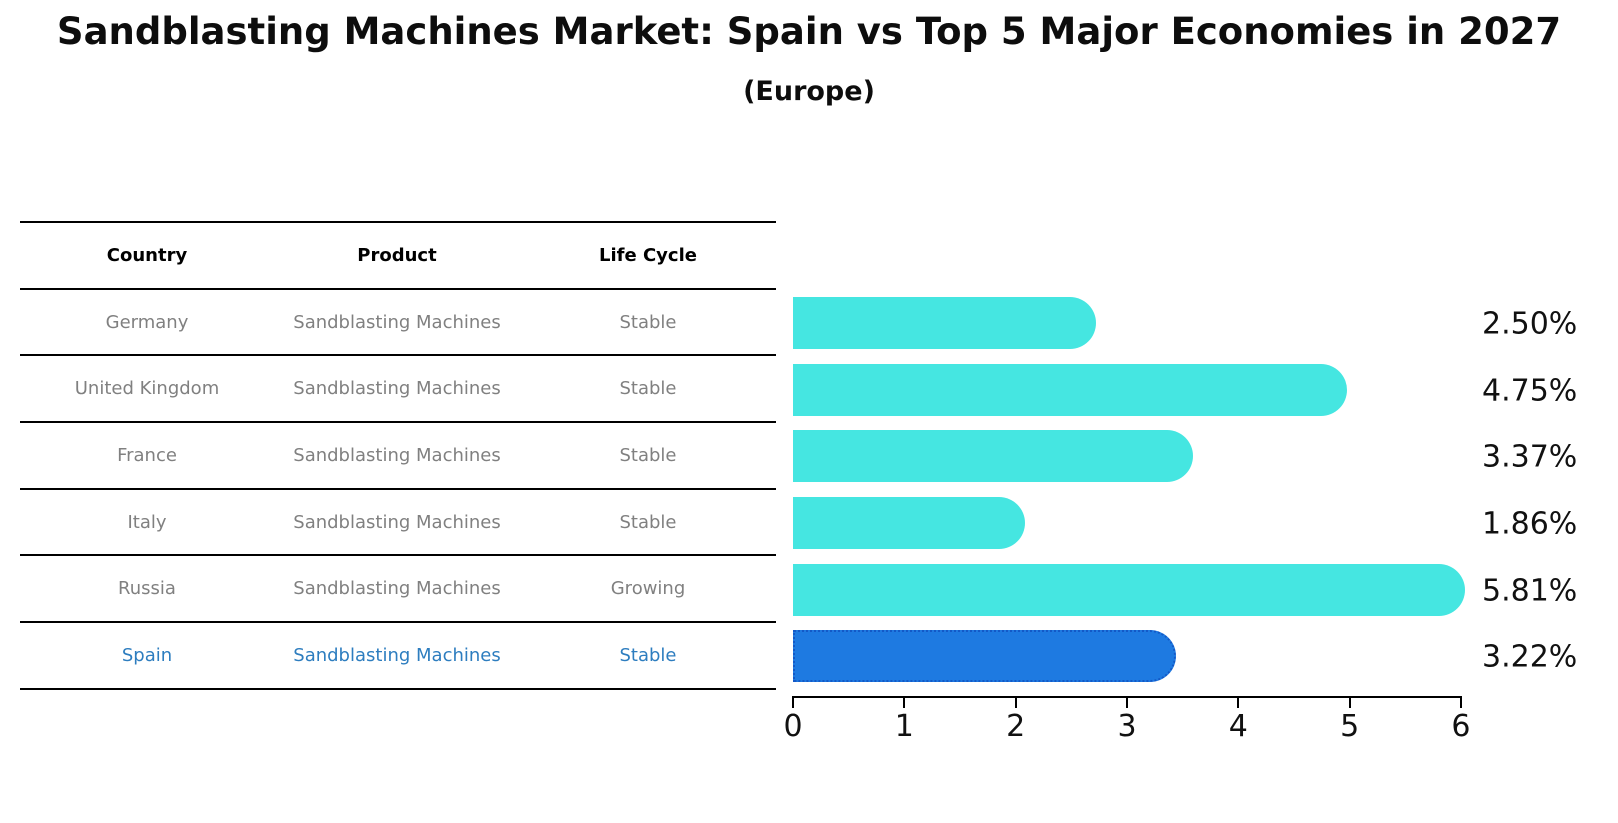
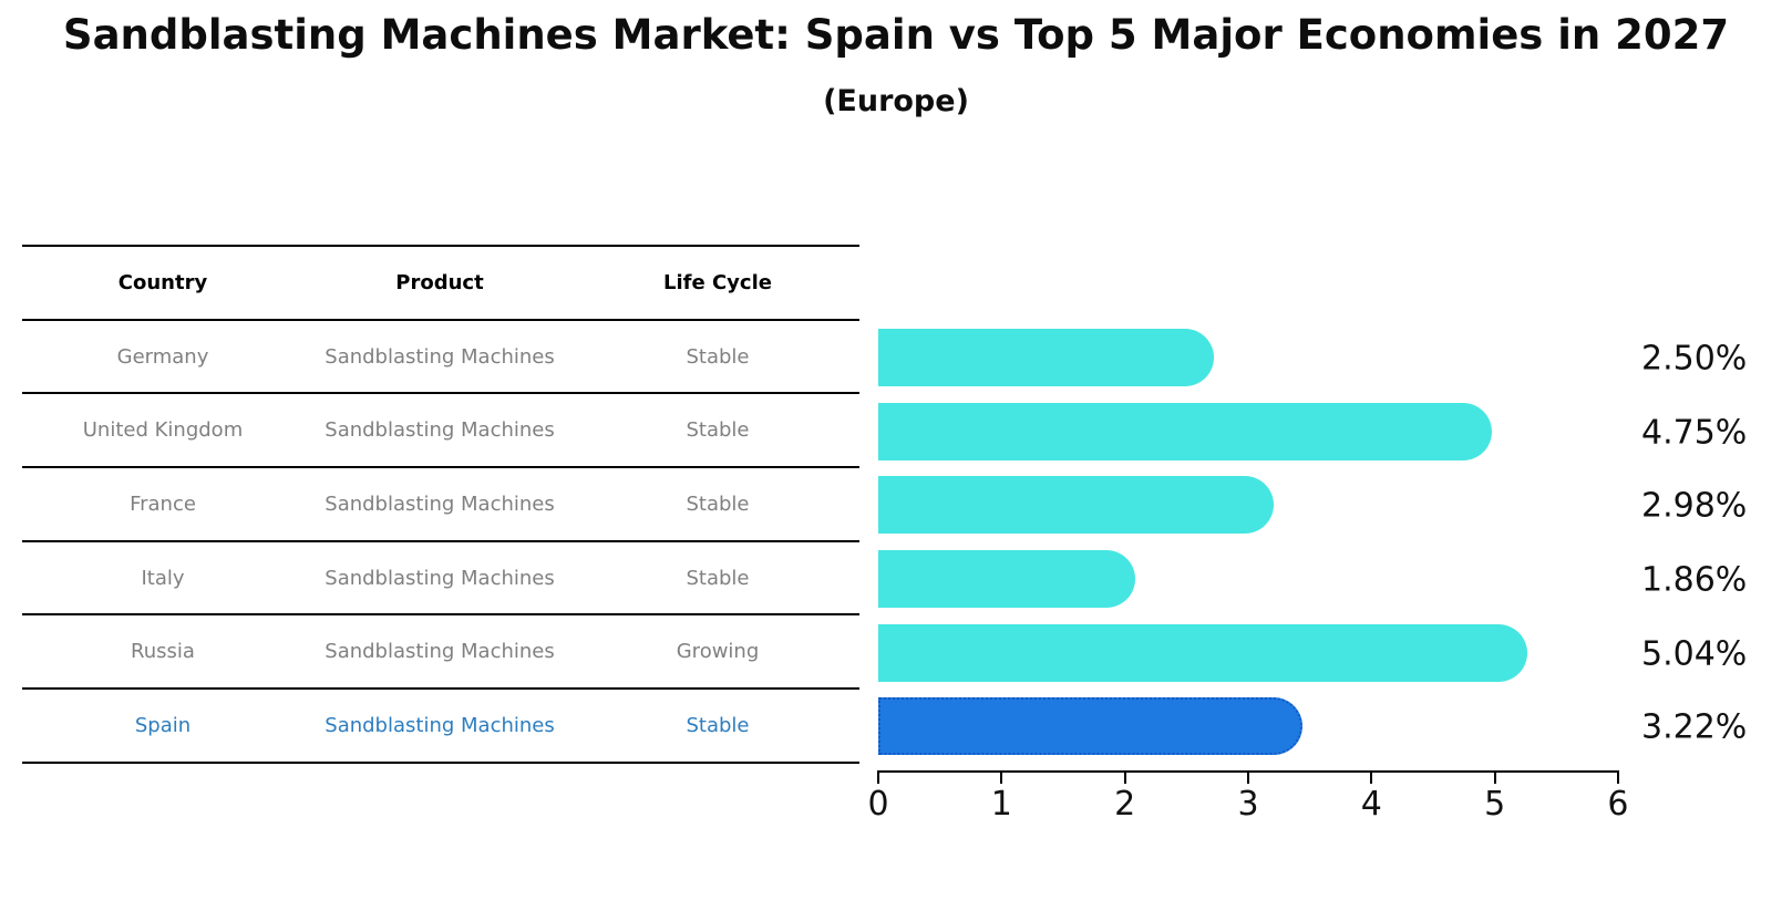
France: 3.37% -> 2.98%
Russia: 5.81% -> 5.04%
